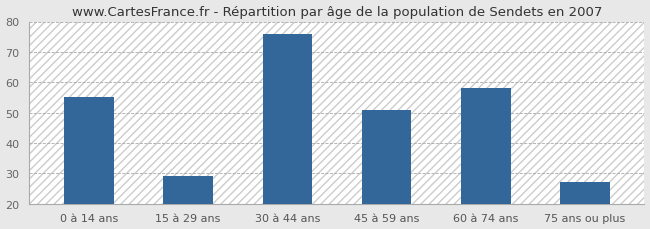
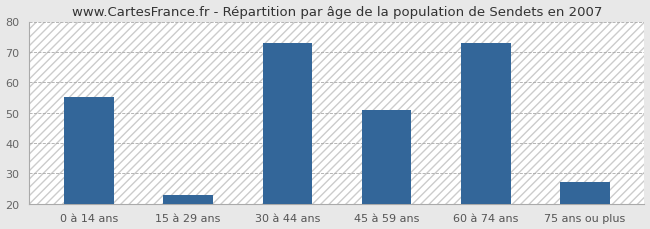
15 à 29 ans: 29 -> 23
30 à 44 ans: 76 -> 73
60 à 74 ans: 58 -> 73
